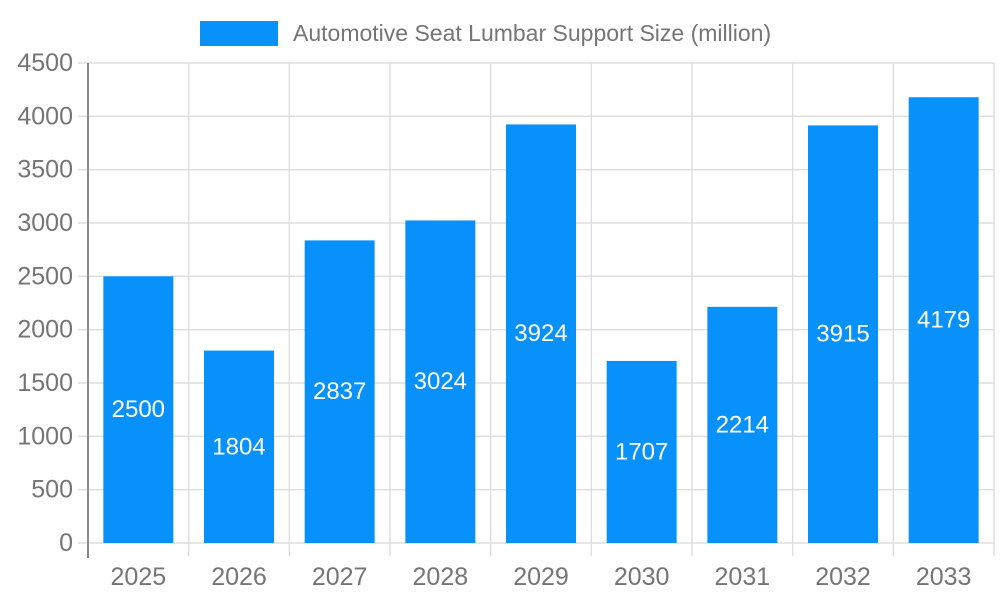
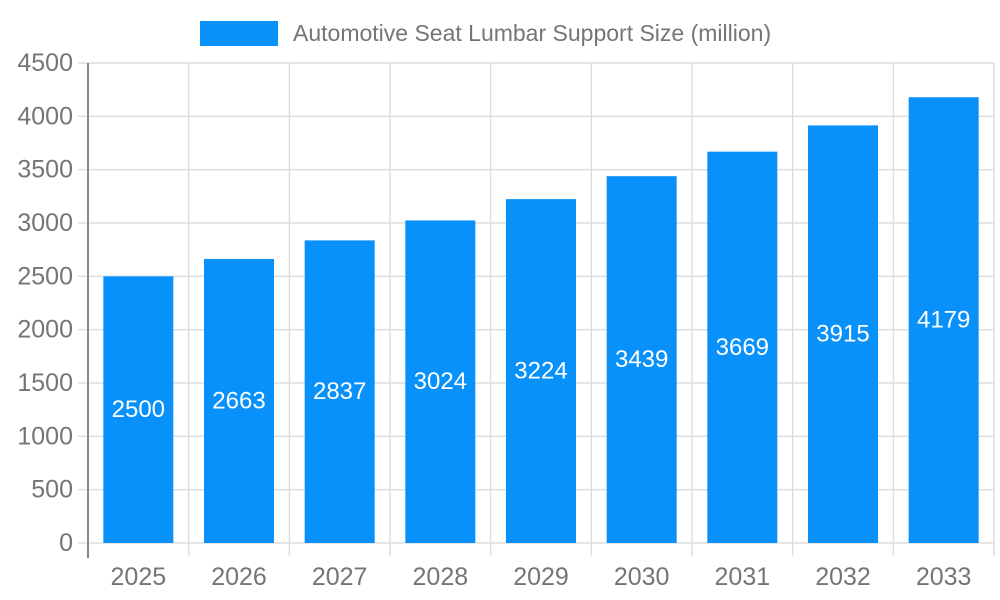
2026: 1804 -> 2663
2029: 3924 -> 3224
2030: 1707 -> 3439
2031: 2214 -> 3669
